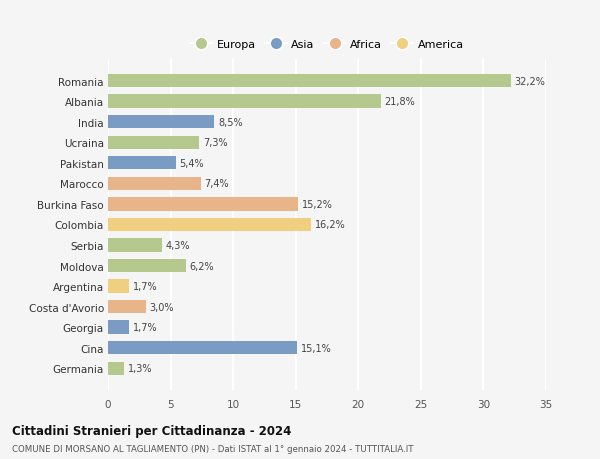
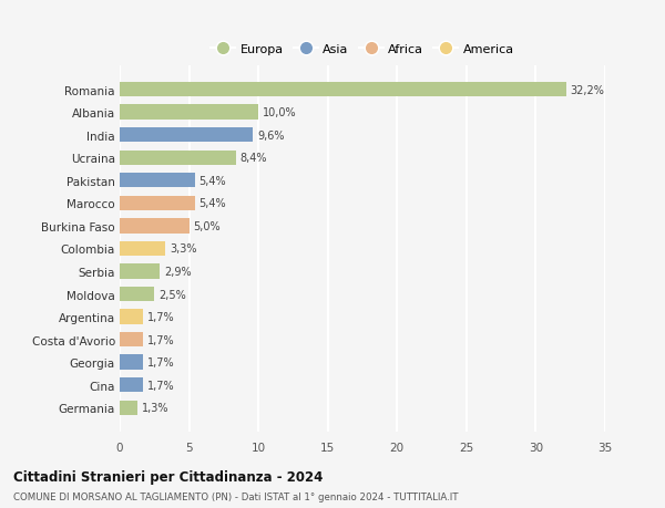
Albania: 21,8% -> 10,0%
India: 8,5% -> 9,6%
Ucraina: 7,3% -> 8,4%
Marocco: 7,4% -> 5,4%
Burkina Faso: 15,2% -> 5,0%
Colombia: 16,2% -> 3,3%
Serbia: 4,3% -> 2,9%
Moldova: 6,2% -> 2,5%
Costa d'Avorio: 3,0% -> 1,7%
Cina: 15,1% -> 1,7%
